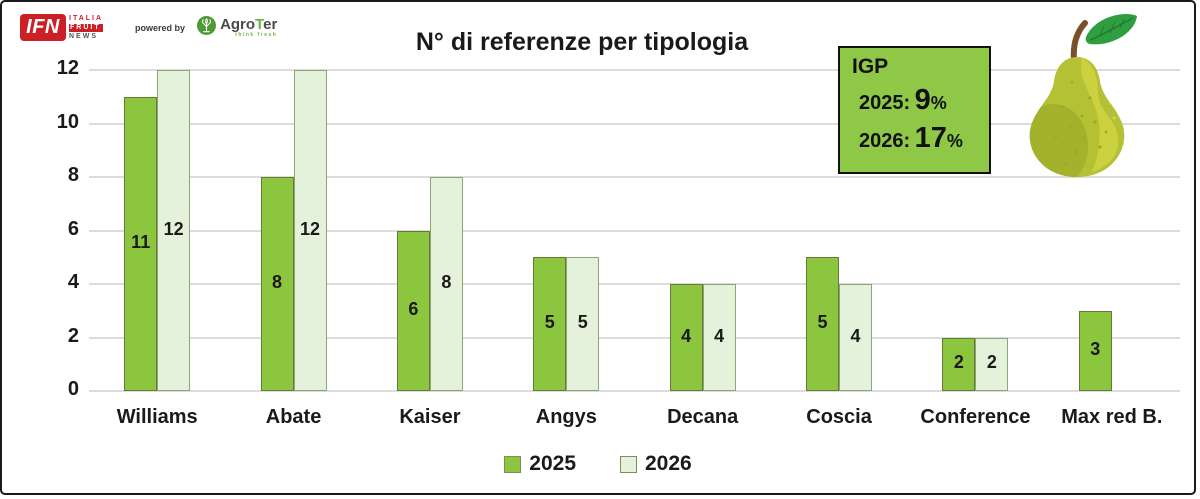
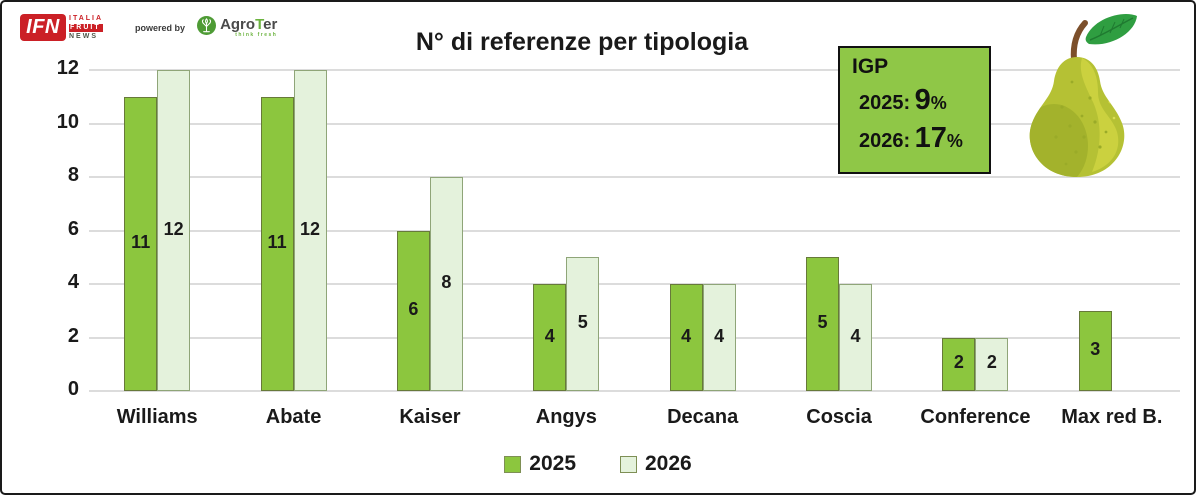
2025/Abate: 8 -> 11
2025/Angys: 5 -> 4
